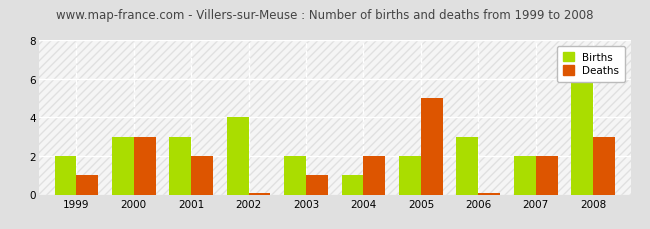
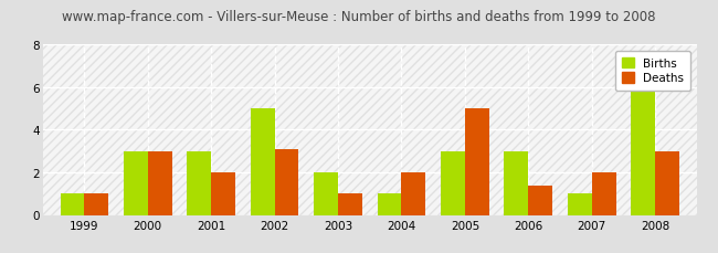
Births/1999: 2 -> 1
Births/2002: 4 -> 5
Deaths/2002: 0.1 -> 3.1
Births/2005: 2 -> 3
Deaths/2006: 0.1 -> 1.4
Births/2007: 2 -> 1
